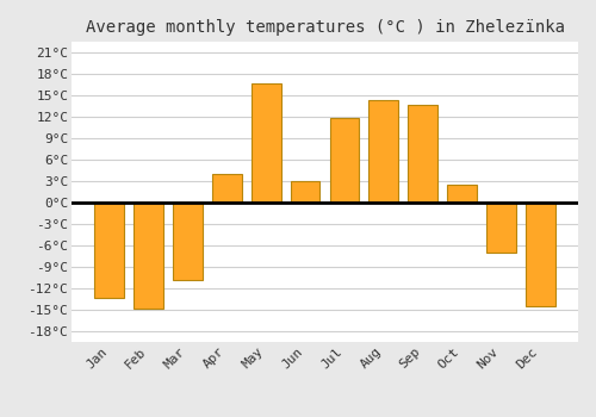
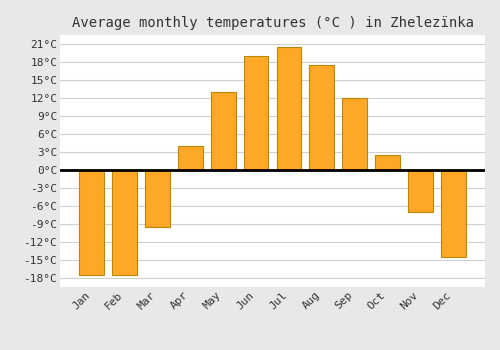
Jan: -13.4°C -> -17.5°C
Feb: -14.8°C -> -17.5°C
Mar: -10.8°C -> -9.5°C
May: 16.6°C -> 13.0°C
Jun: 3.0°C -> 19.0°C
Jul: 11.8°C -> 20.5°C
Aug: 14.4°C -> 17.5°C
Sep: 13.6°C -> 12.0°C
